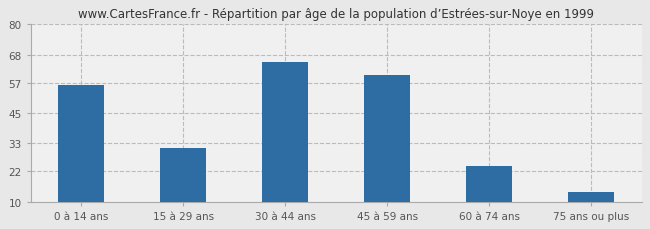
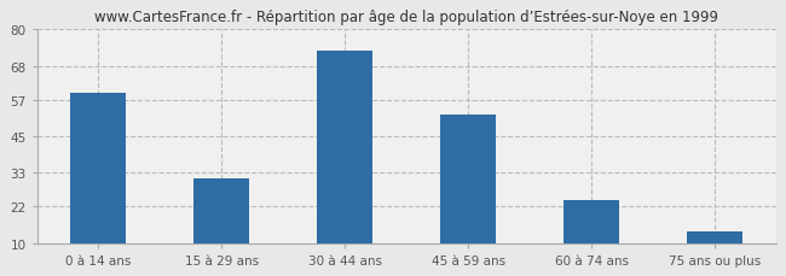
0 à 14 ans: 56 -> 59
30 à 44 ans: 65 -> 73
45 à 59 ans: 60 -> 52
